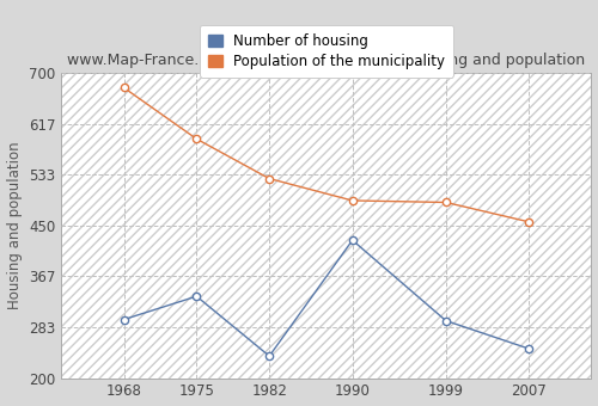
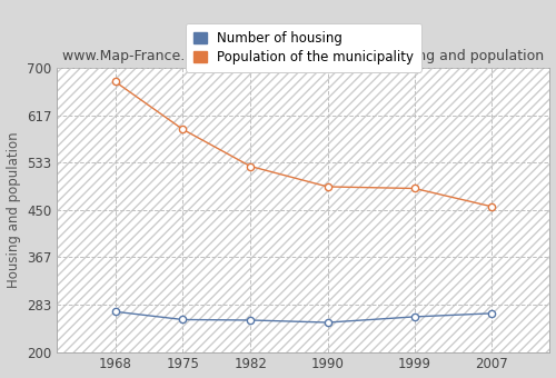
Number of housing/1968: 296 -> 271
Number of housing/1975: 334 -> 257
Number of housing/1982: 236 -> 256
Number of housing/1990: 426 -> 252
Number of housing/1999: 294 -> 262
Number of housing/2007: 248 -> 268
